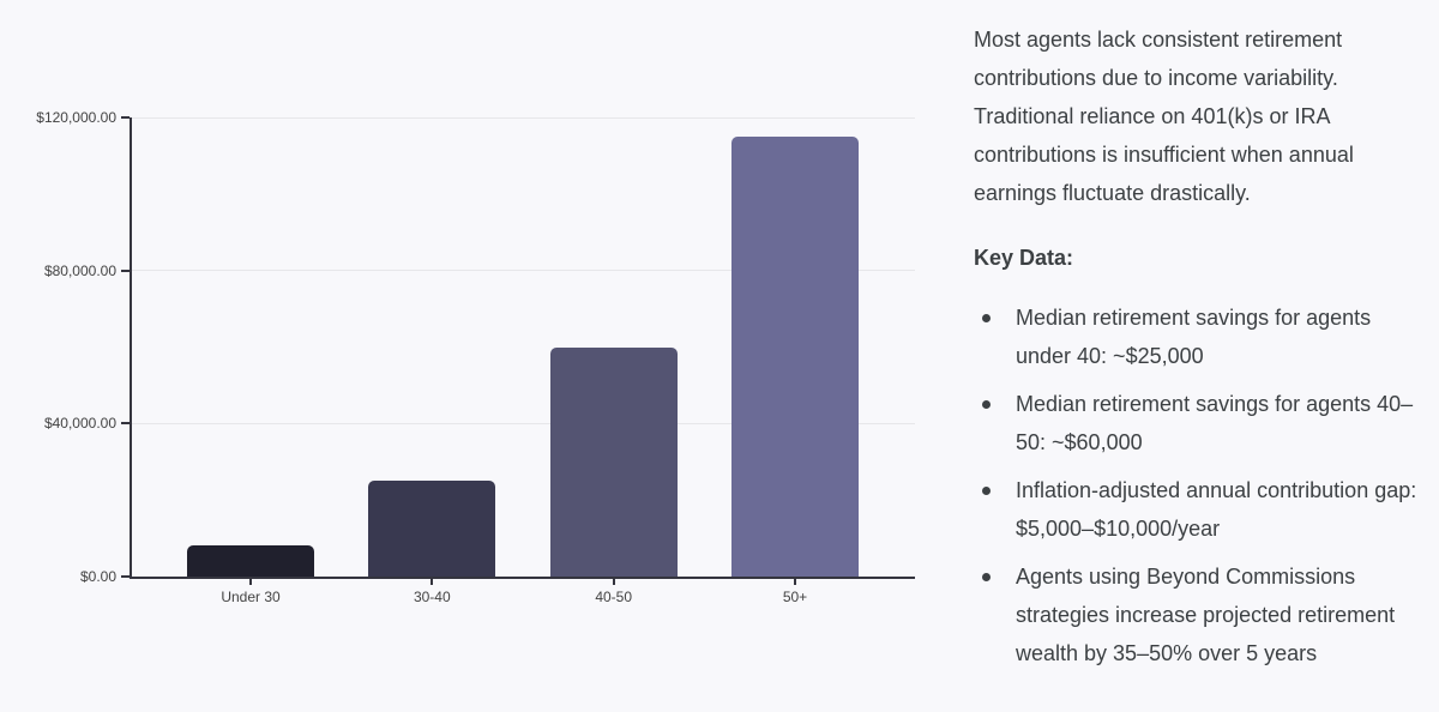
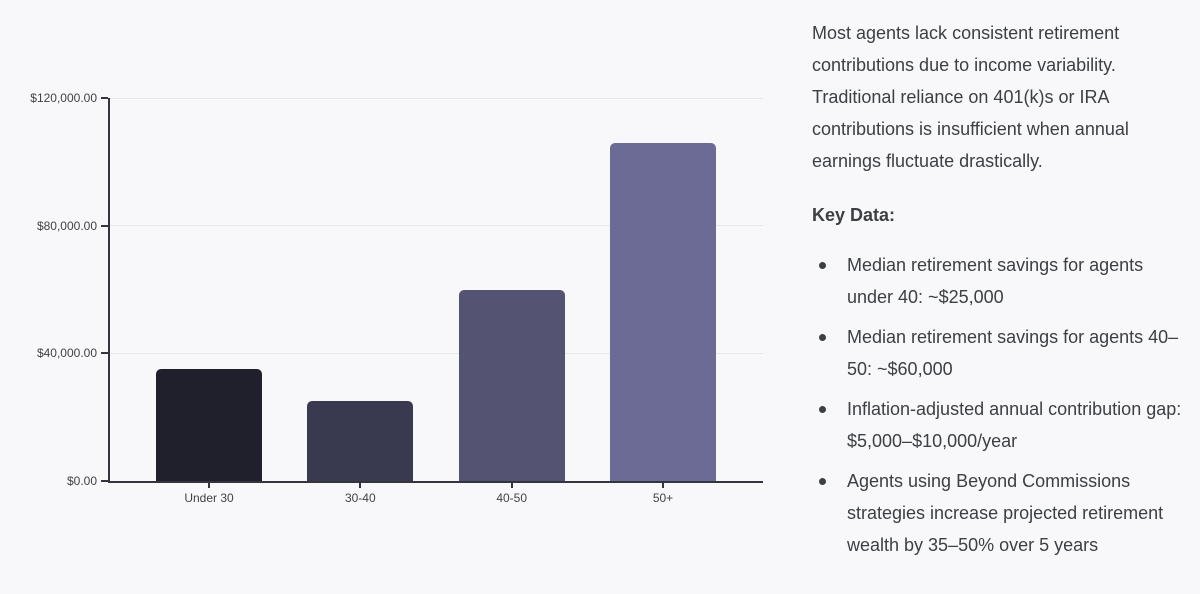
Under 30: $8000 -> $35000
50+: $115000 -> $106000
